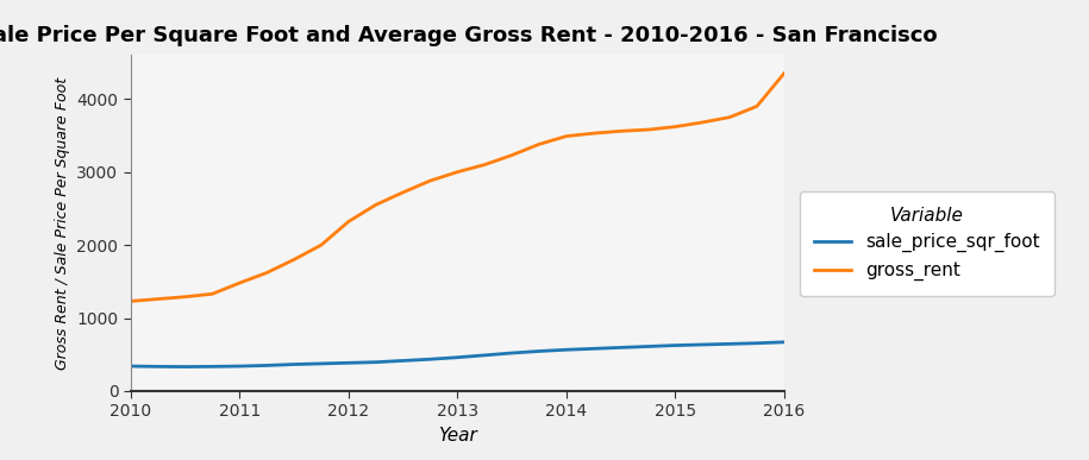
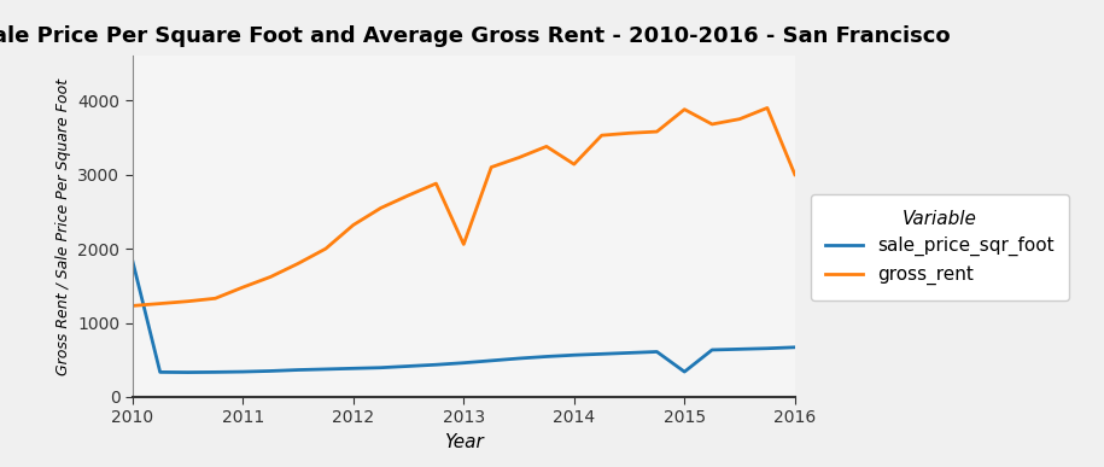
sale_price_sqr_foot/2010: 340 -> 1840
gross_rent/2013: 3000 -> 2060
gross_rent/2014: 3490 -> 3140
sale_price_sqr_foot/2015: 620 -> 340
gross_rent/2015: 3620 -> 3880
gross_rent/2016: 4350 -> 3000
